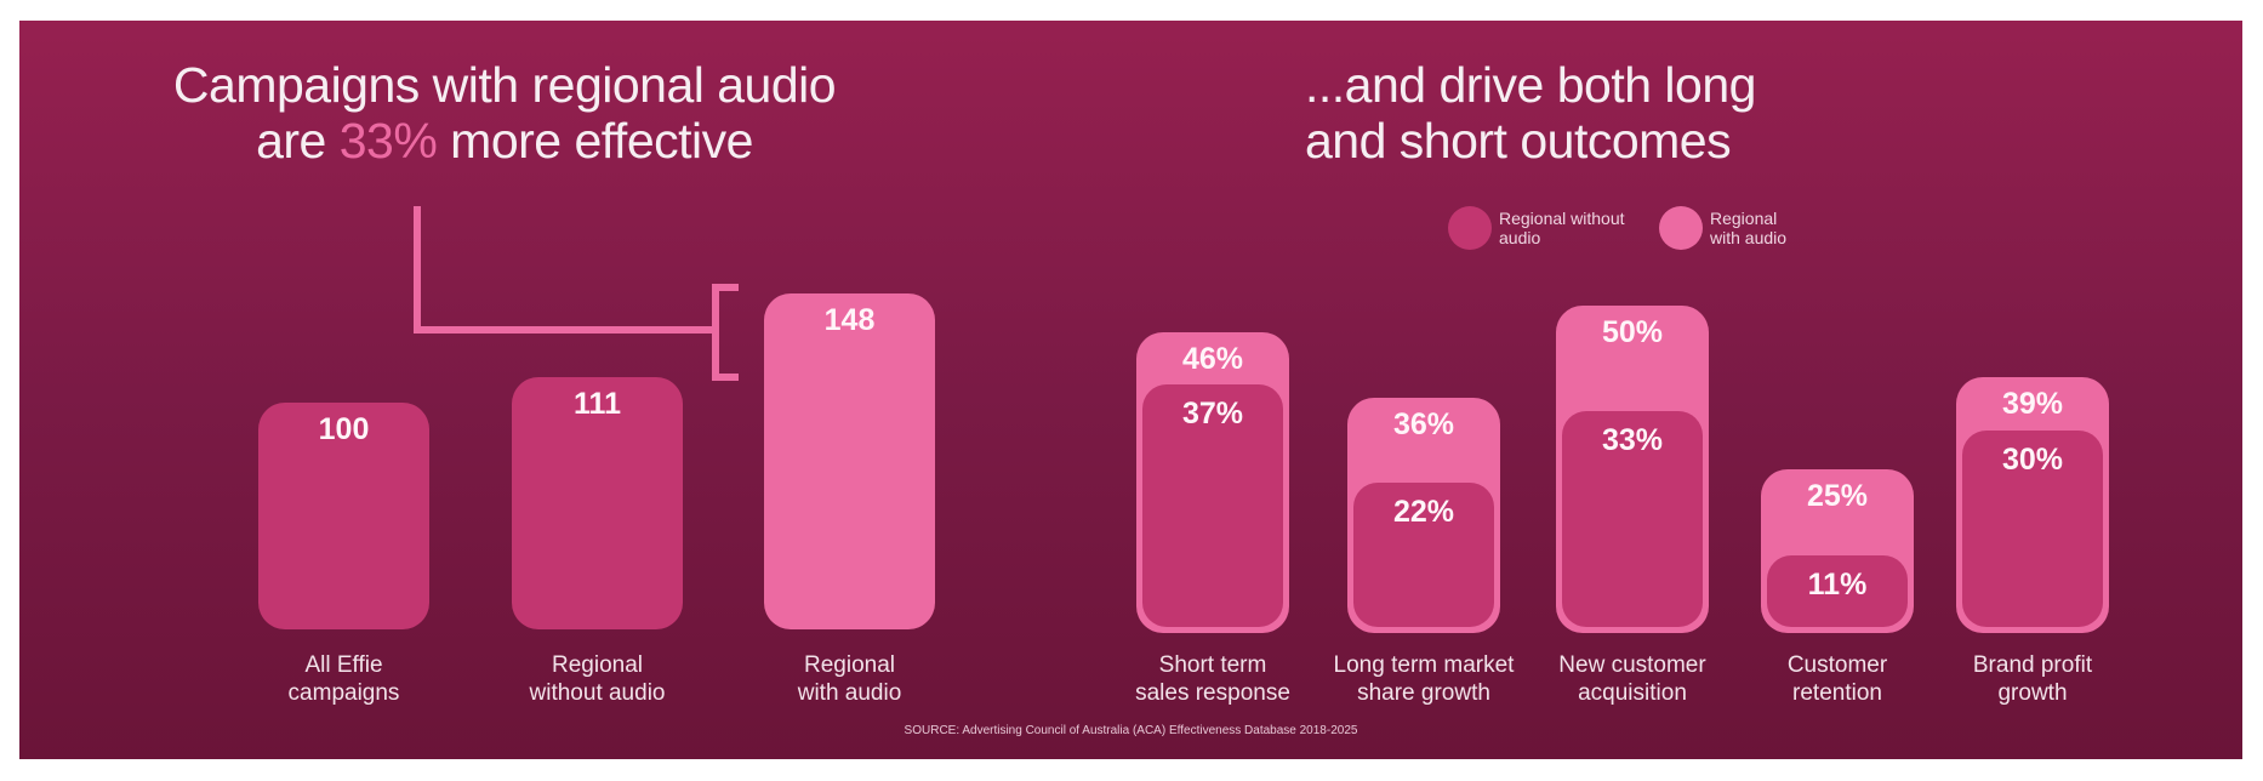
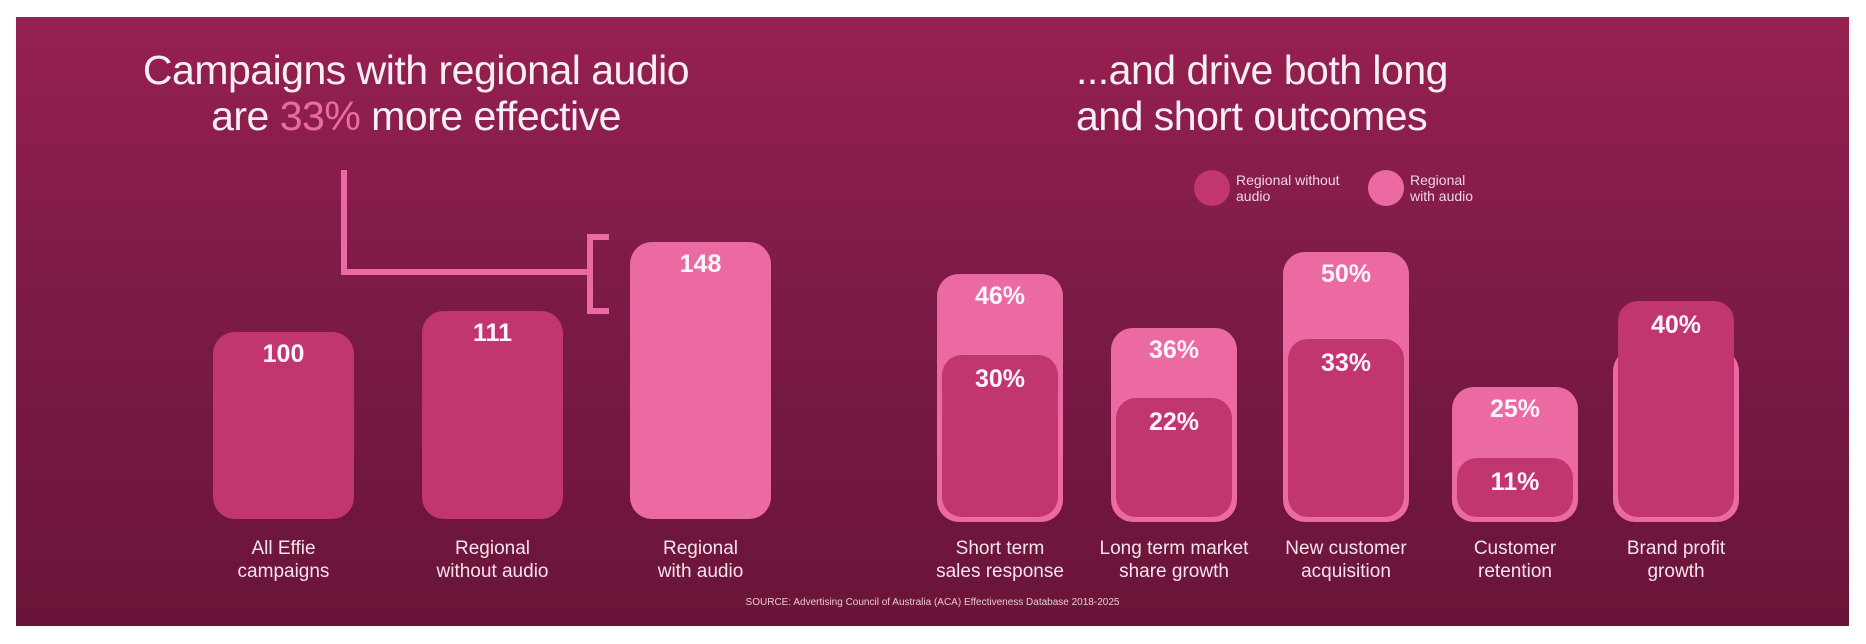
...and drive both long and short outcomes/Regional without audio/Short term sales response: 37% -> 30%
...and drive both long and short outcomes/Regional without audio/Brand profit growth: 30% -> 40%
...and drive both long and short outcomes/Regional with audio/Brand profit growth: 39% -> 32%
